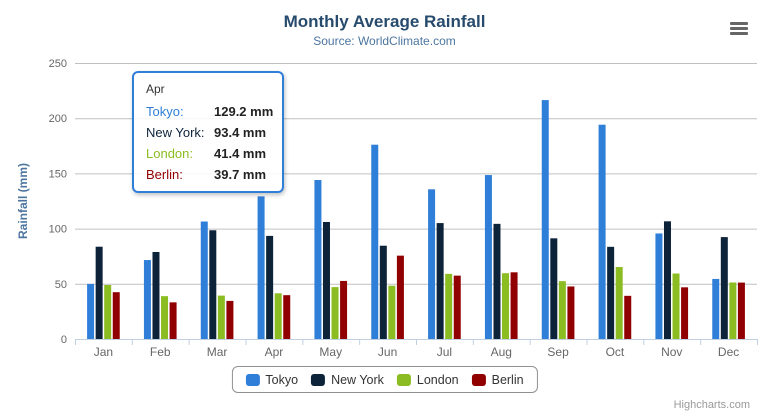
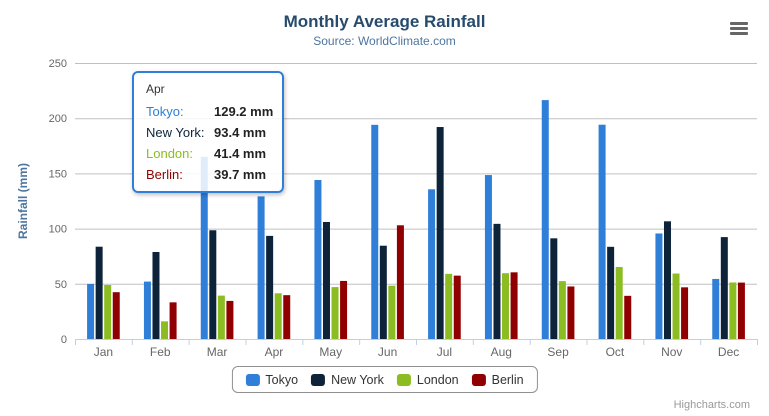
Tokyo/Feb: 72 -> 52
London/Feb: 39 -> 16
Tokyo/Mar: 106 -> 165
Tokyo/Jun: 176 -> 194
Berlin/Jun: 76 -> 103
New York/Jul: 105 -> 192
